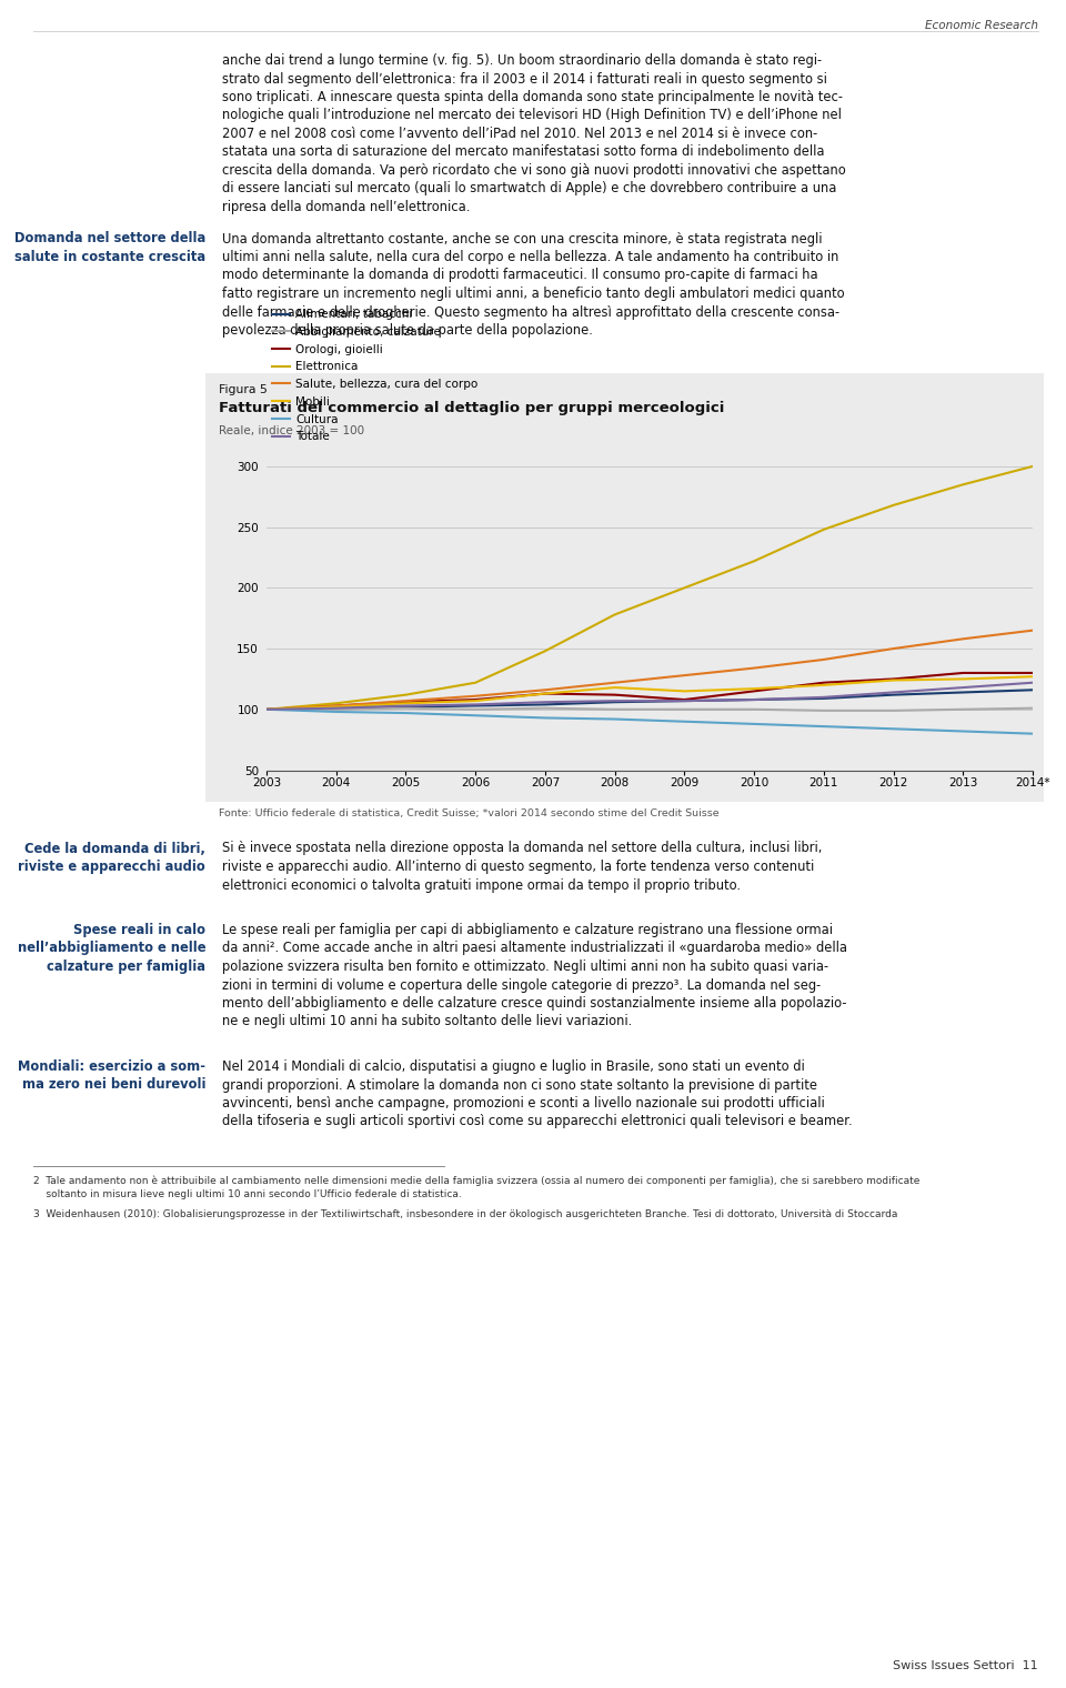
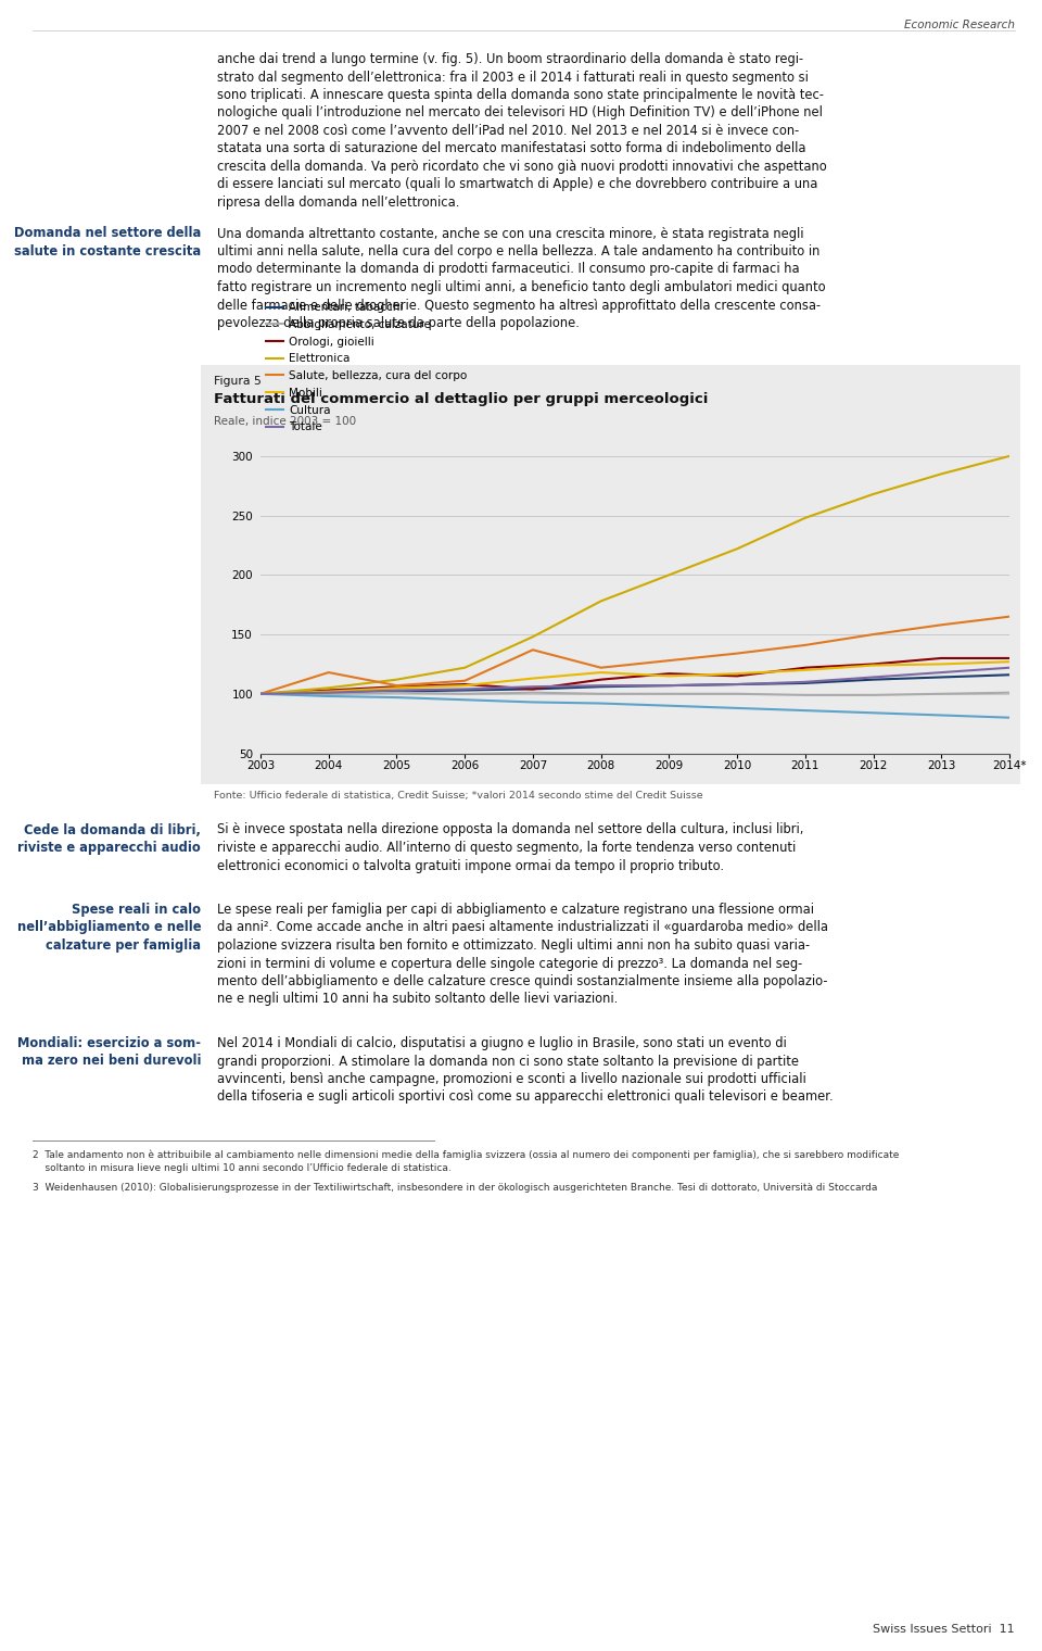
Salute, bellezza, cura del corpo/2004: 103 -> 118
Orologi, gioielli/2007: 113 -> 104
Salute, bellezza, cura del corpo/2007: 116 -> 137
Orologi, gioielli/2009: 108 -> 117
